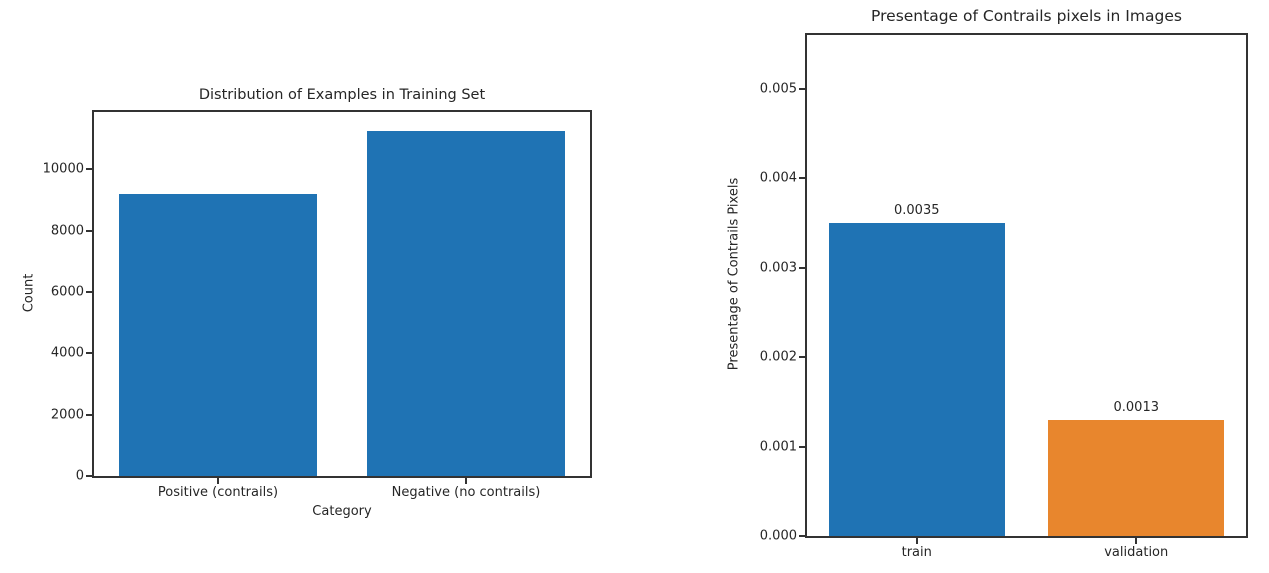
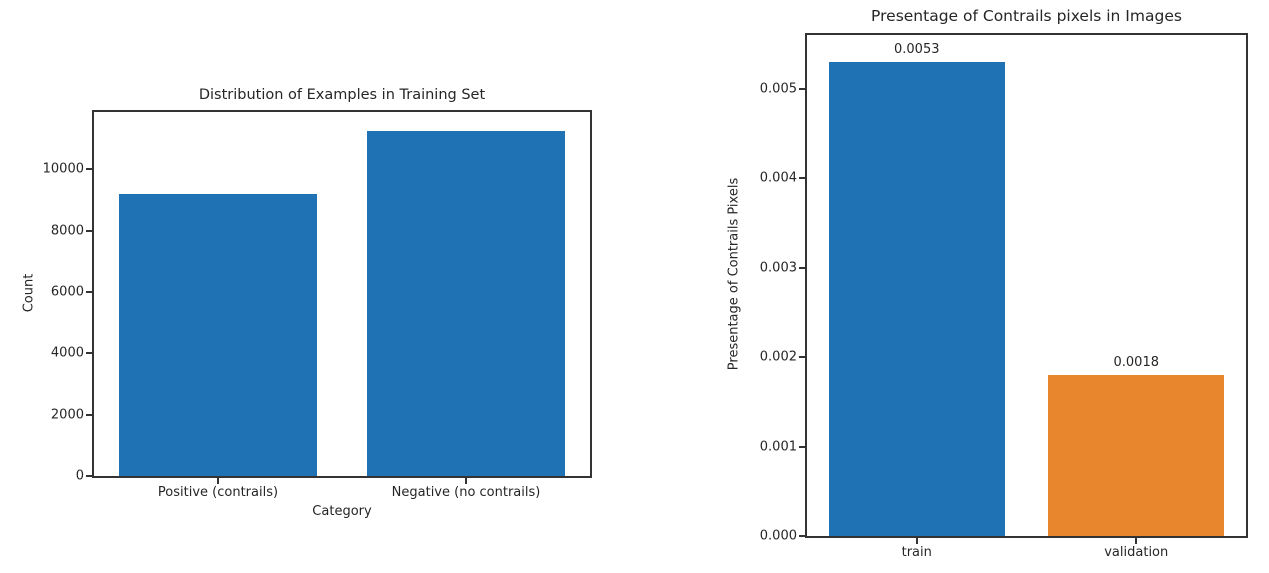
Presentage of Contrails pixels in Images/train: 0.0035 -> 0.0053
Presentage of Contrails pixels in Images/validation: 0.0013 -> 0.0018
